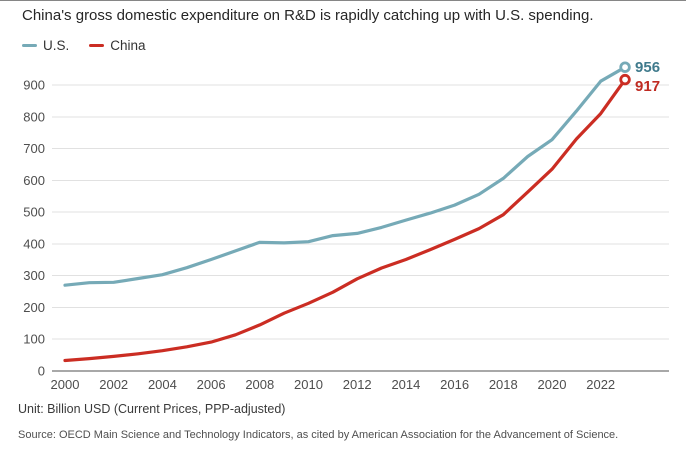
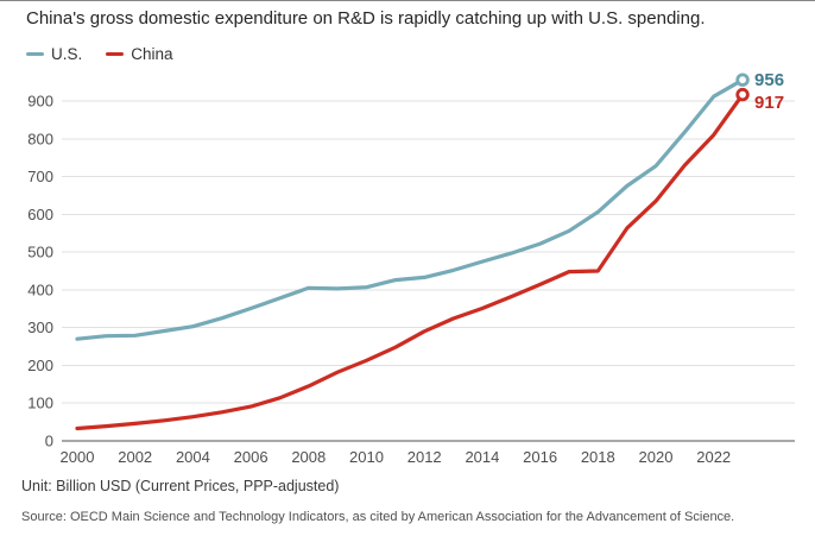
China/2018: 490 -> 450
